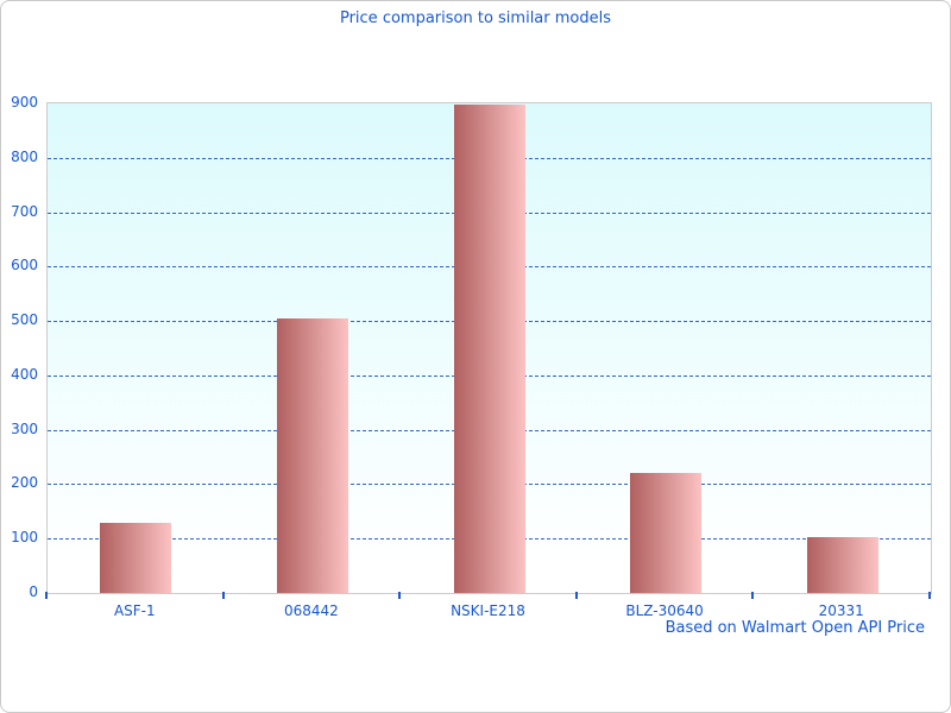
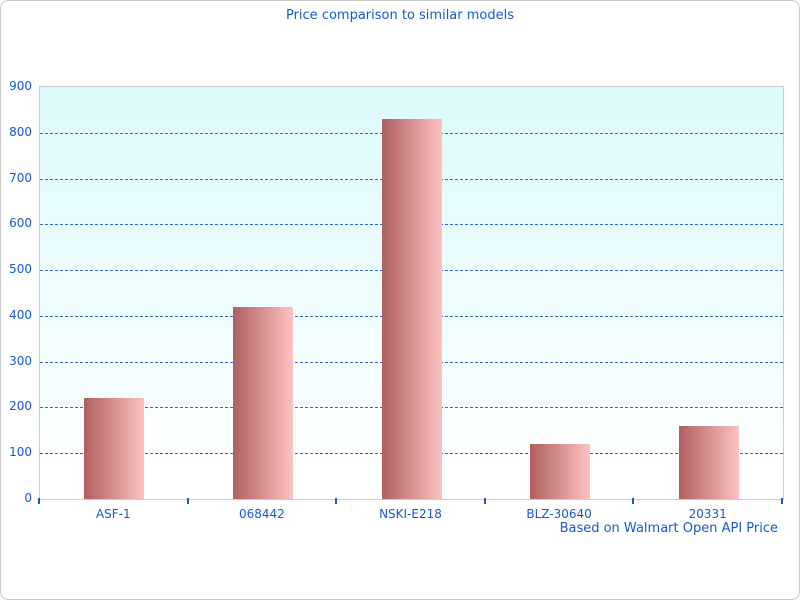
ASF-1: 130 -> 220
068442: 500 -> 420
NSKI-E218: 900 -> 830
BLZ-30640: 220 -> 120
20331: 100 -> 160
